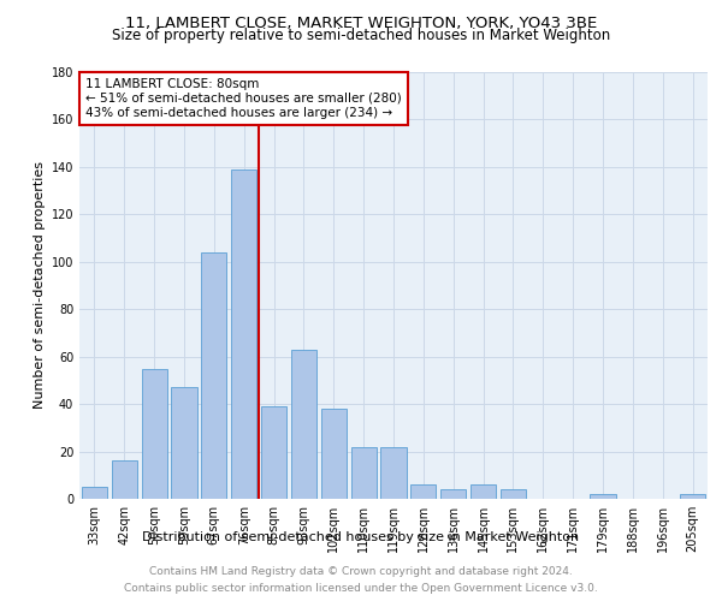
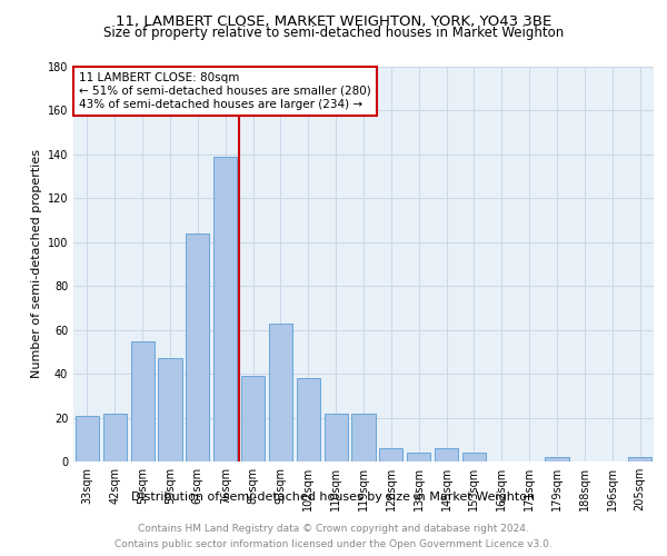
33sqm: 5 -> 21
42sqm: 16 -> 22
